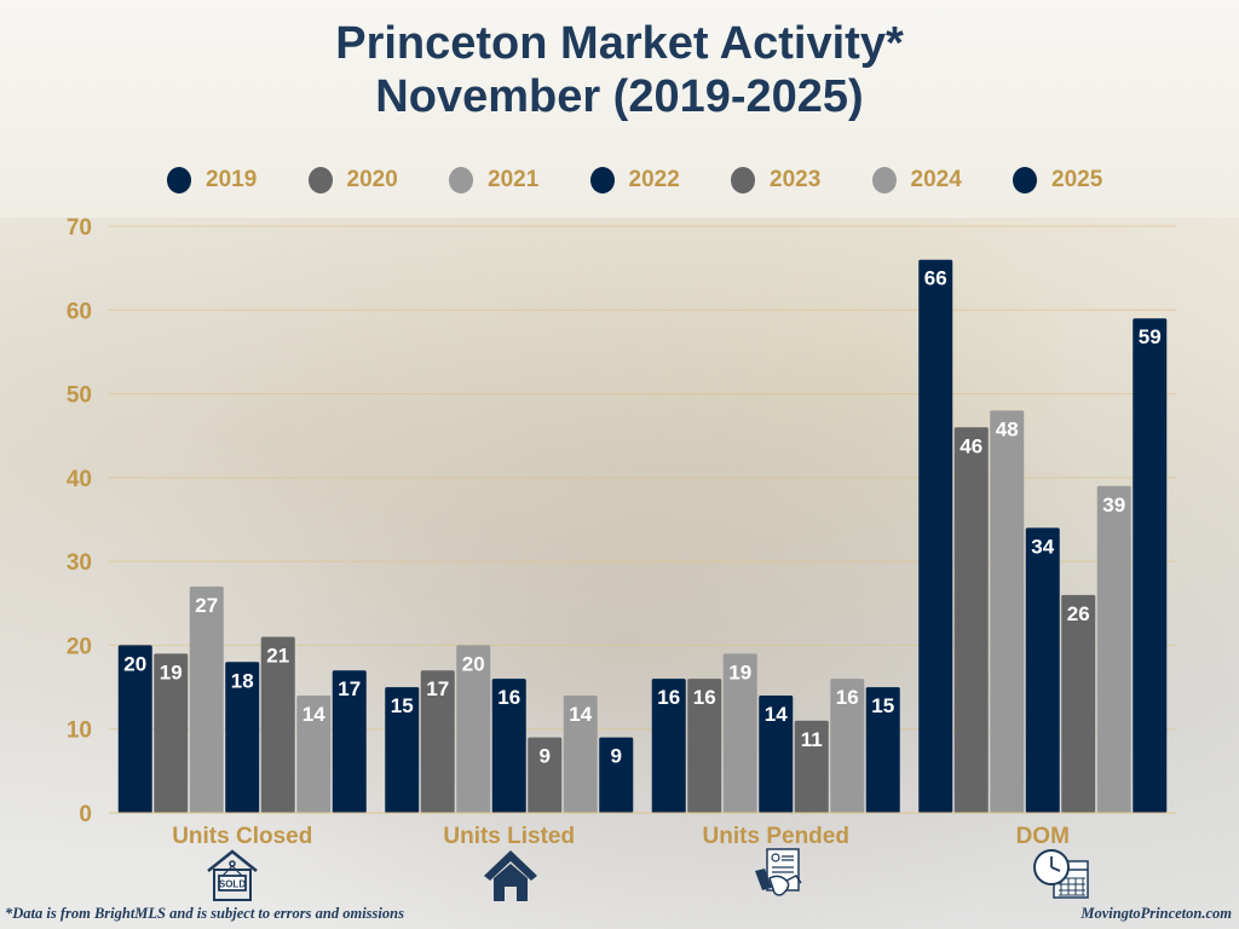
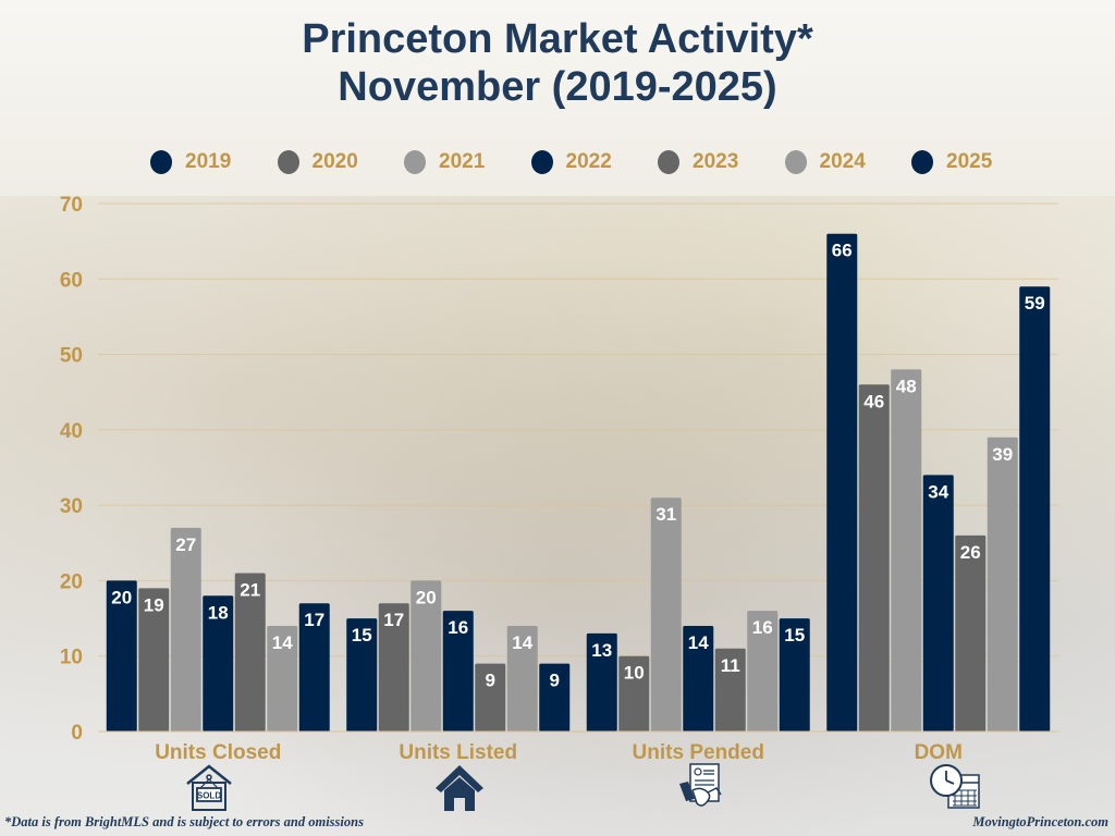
2019/Units Pended: 16 -> 13
2020/Units Pended: 16 -> 10
2021/Units Pended: 19 -> 31
